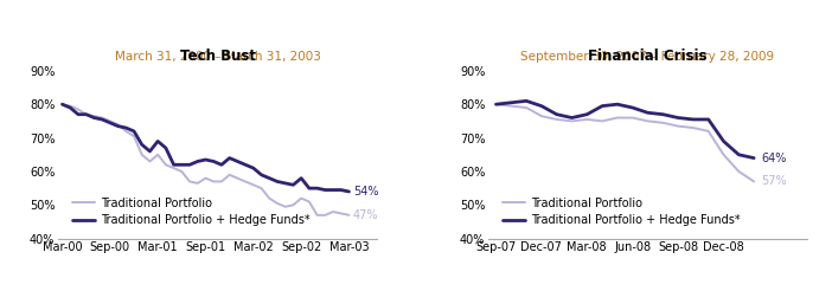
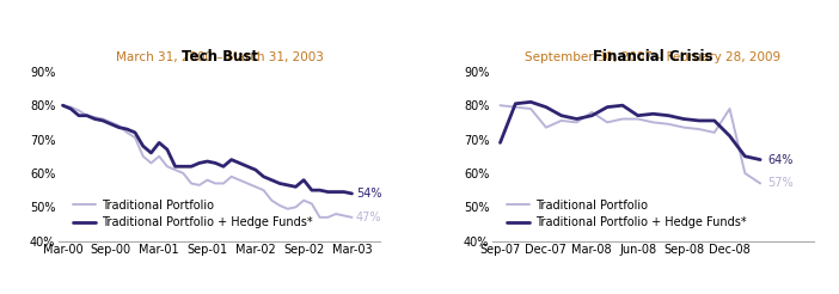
Traditional Portfolio + Hedge Funds*/Sep-07: 80.0% -> 69.0%
Traditional Portfolio/Dec-07: 76.5% -> 73.5%
Traditional Portfolio/Mar-08: 75.5% -> 78.0%
Traditional Portfolio + Hedge Funds*/Jun-08: 79.0% -> 77.0%
Traditional Portfolio/Dec-08: 65.0% -> 79.0%
Traditional Portfolio + Hedge Funds*/Dec-08: 69.0% -> 71.0%
